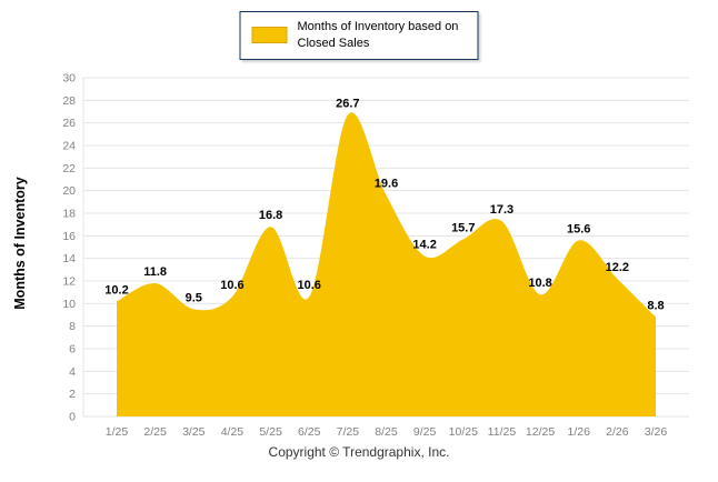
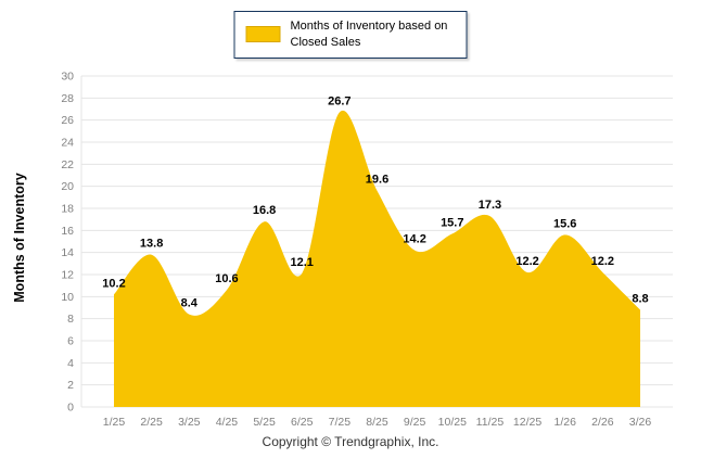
2/25: 11.8 -> 13.8
3/25: 9.5 -> 8.4
6/25: 10.6 -> 12.1
12/25: 10.8 -> 12.2
